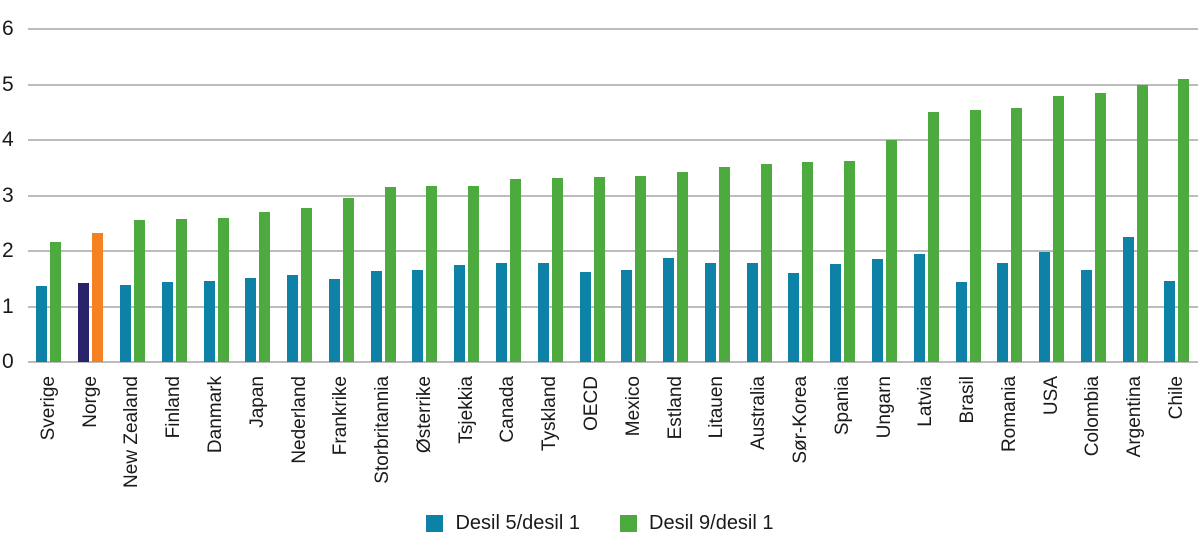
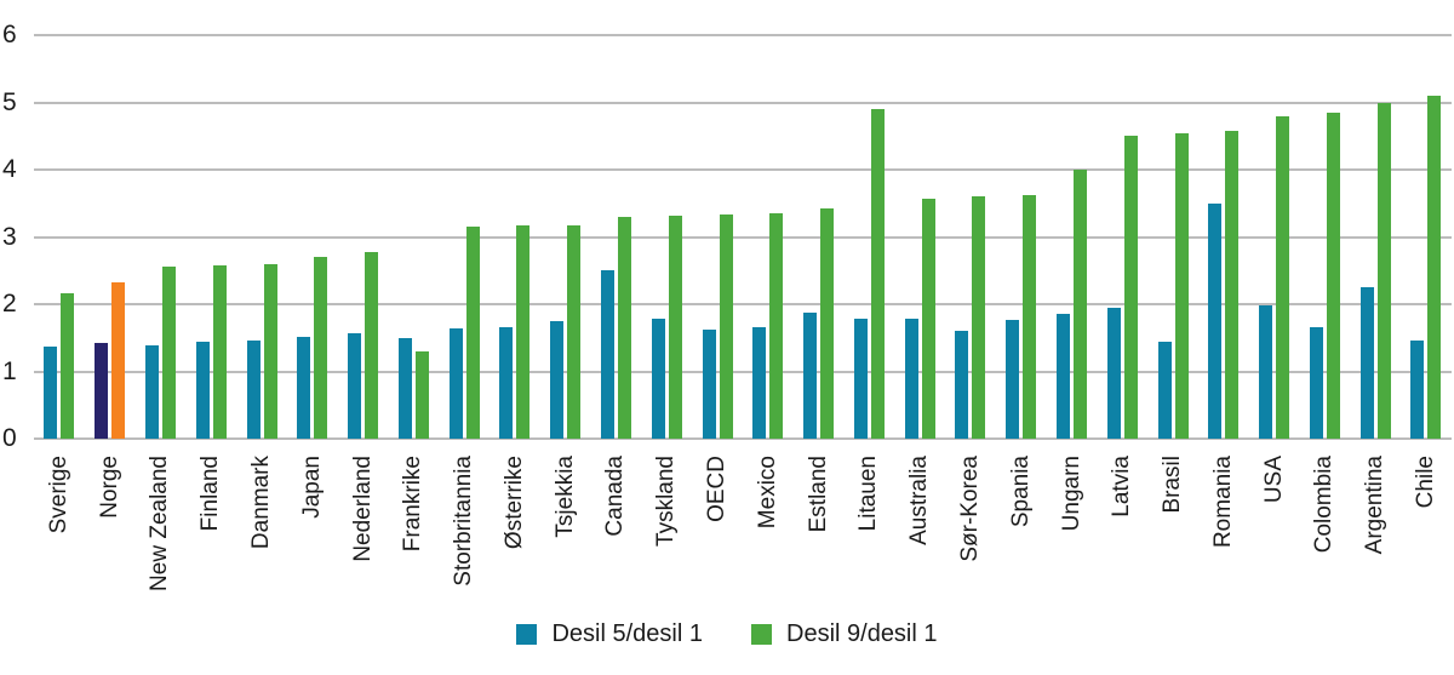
Desil 9/desil 1/Frankrike: 3.0 -> 1.3
Desil 5/desil 1/Canada: 1.8 -> 2.5
Desil 9/desil 1/Litauen: 3.5 -> 4.9
Desil 5/desil 1/Romania: 1.8 -> 3.5
